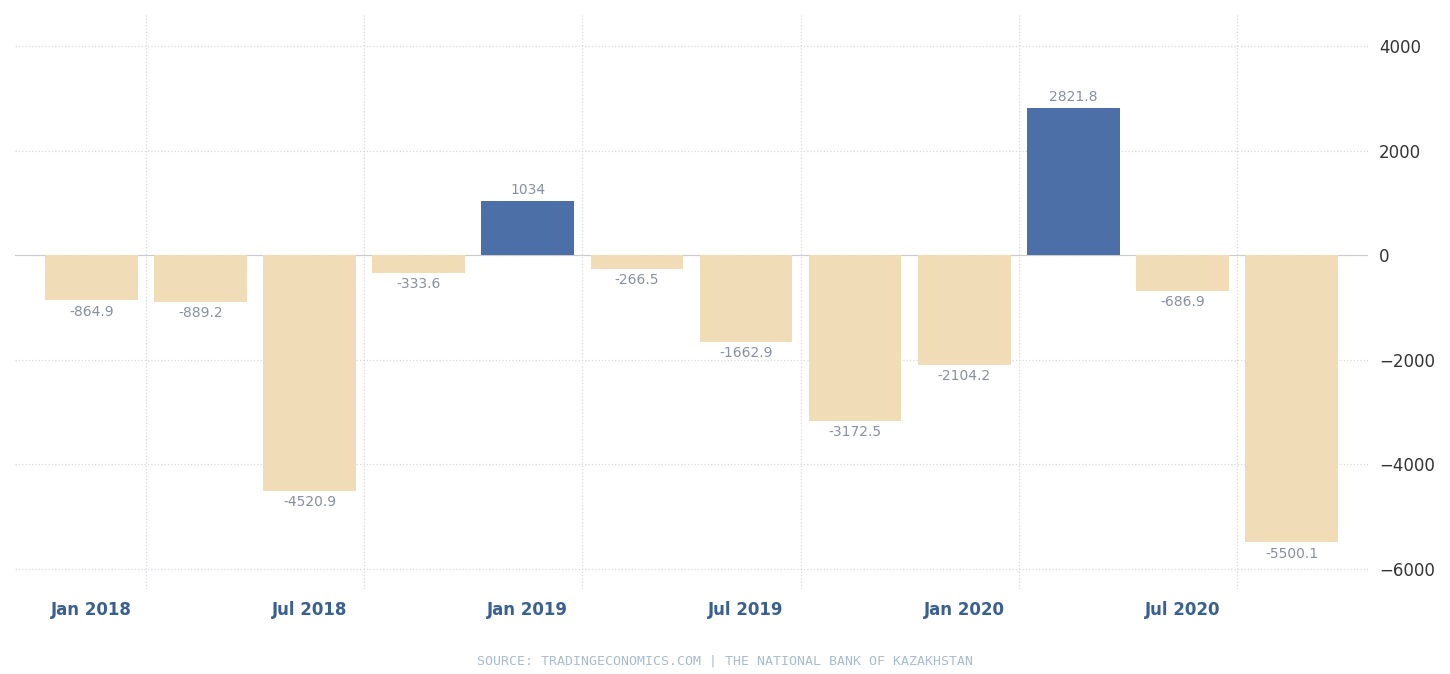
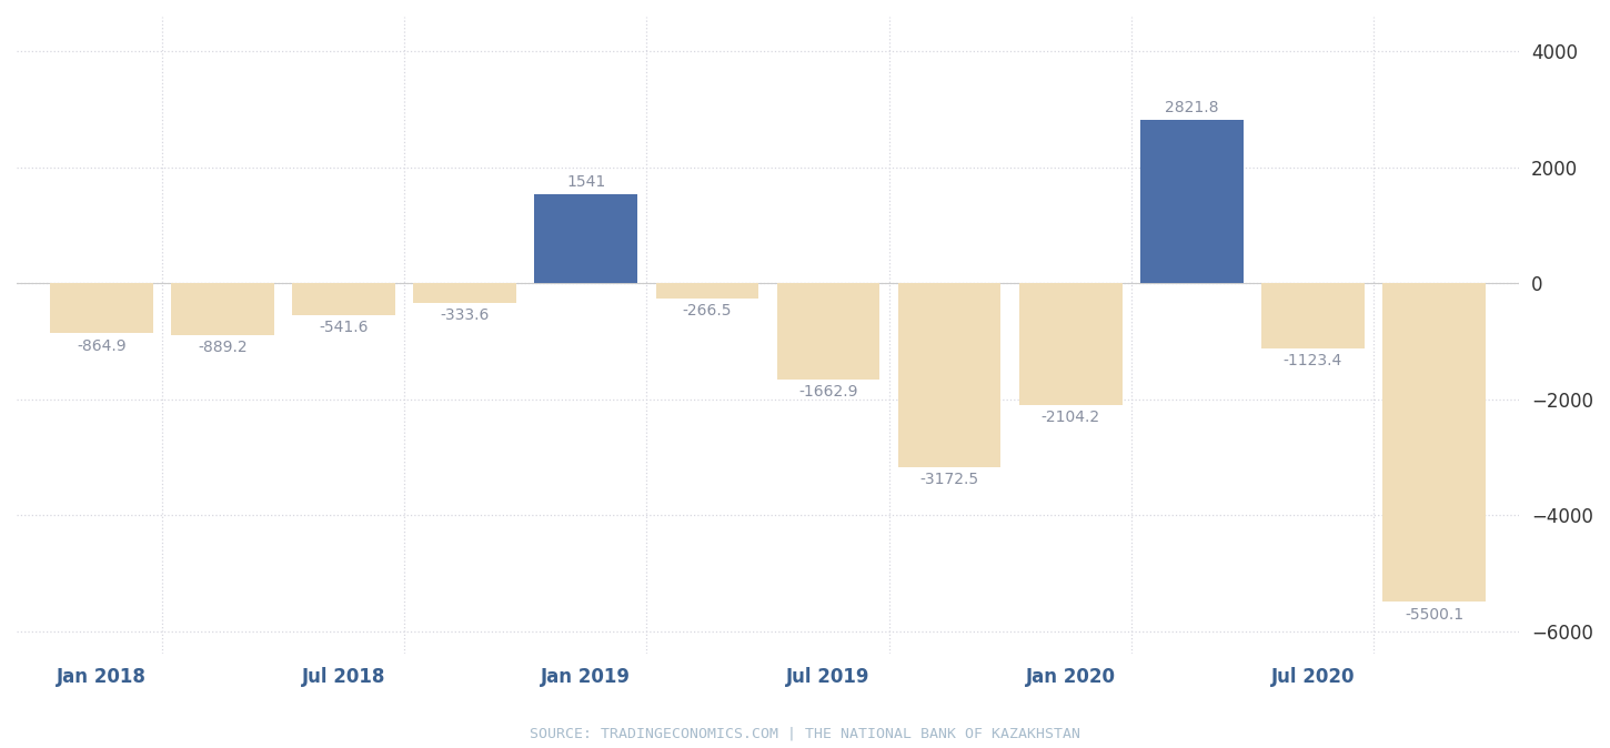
Jul 2018: -4520.9 -> -541.6
Jan 2019: 1034 -> 1541
Jul 2020: -686.9 -> -1123.4
